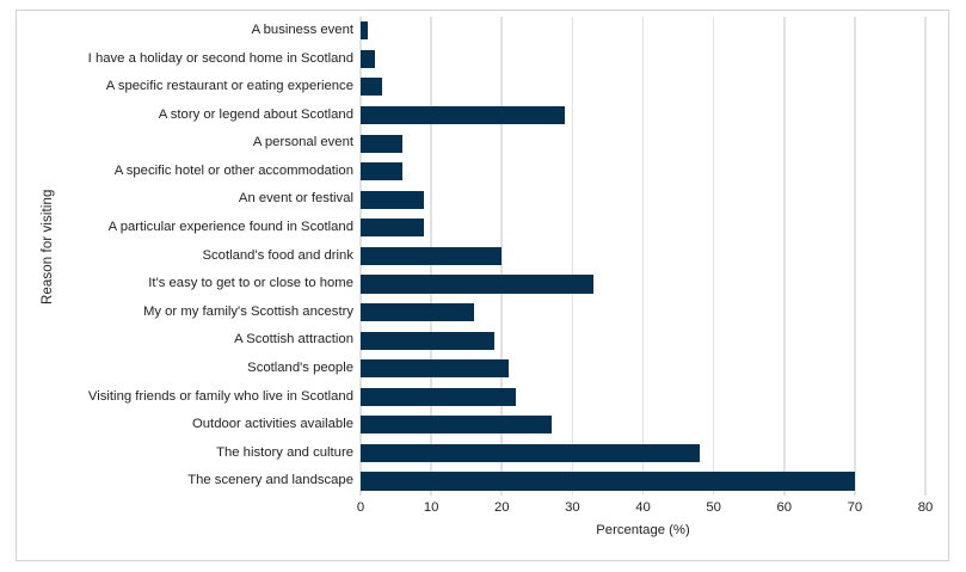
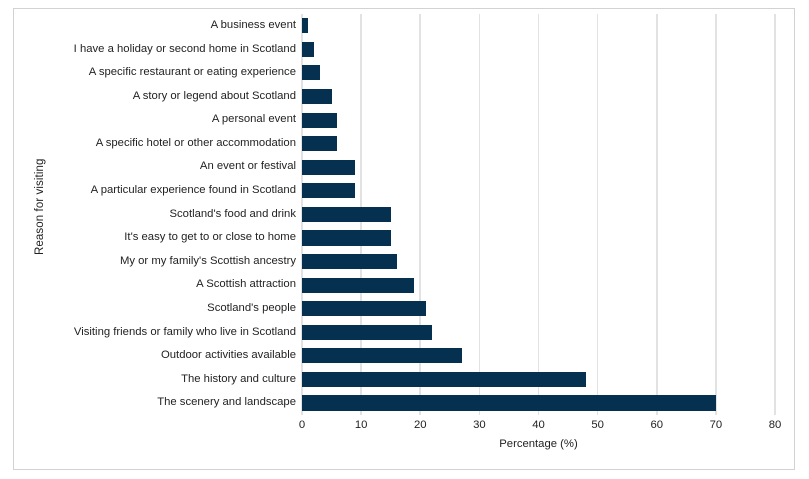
A story or legend about Scotland: 29 -> 5
Scotland's food and drink: 20 -> 15
It's easy to get to or close to home: 33 -> 15
